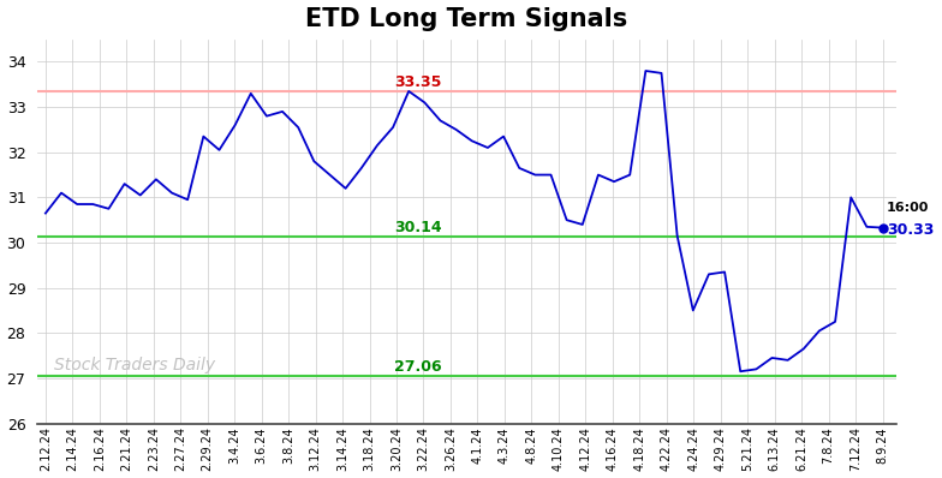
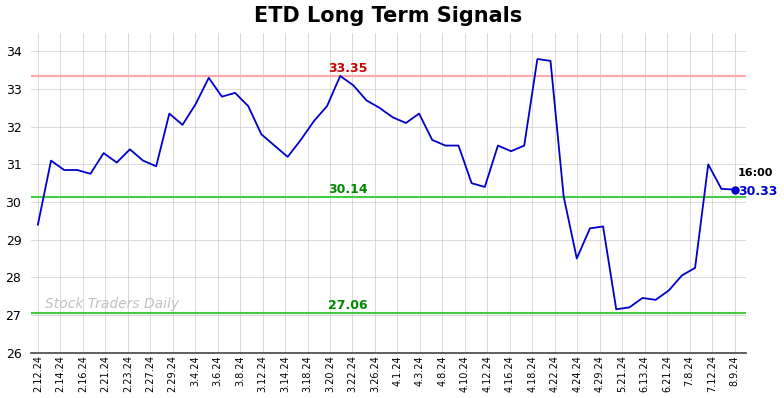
2.12.24: 30.65 -> 29.40
